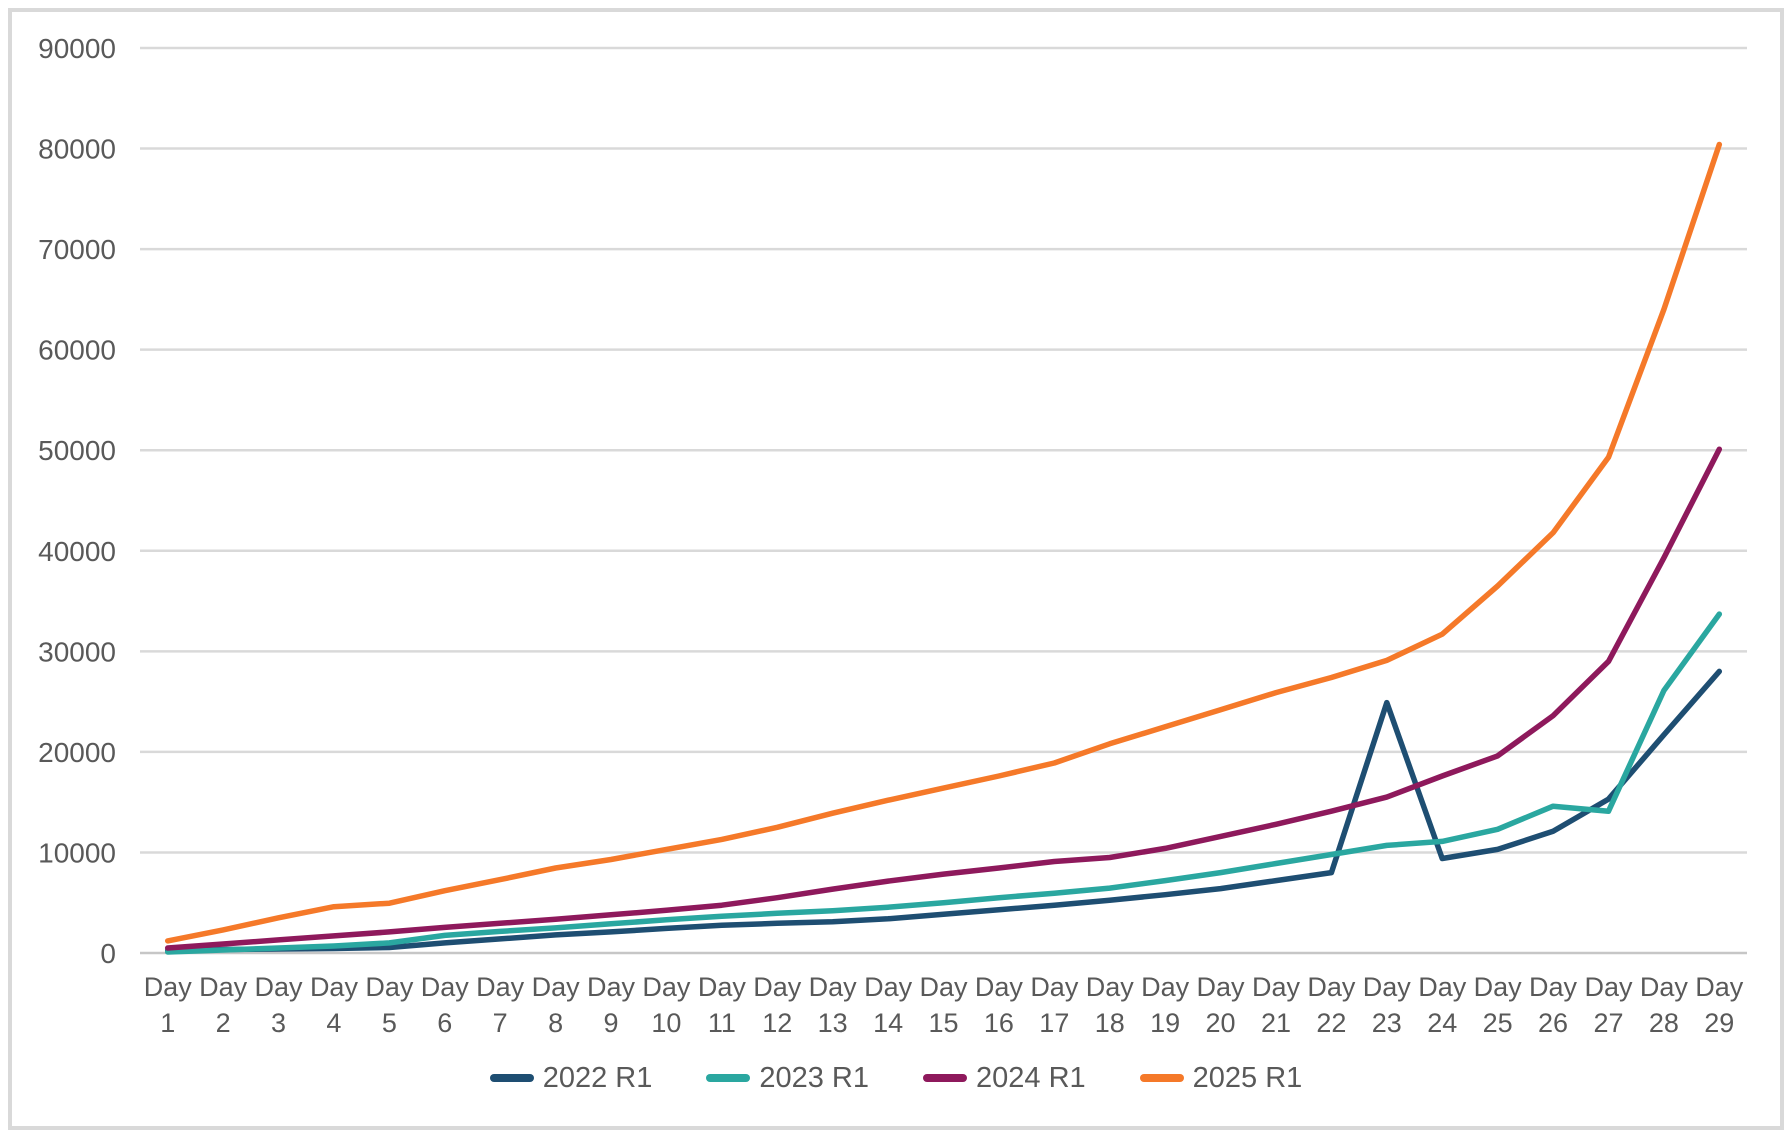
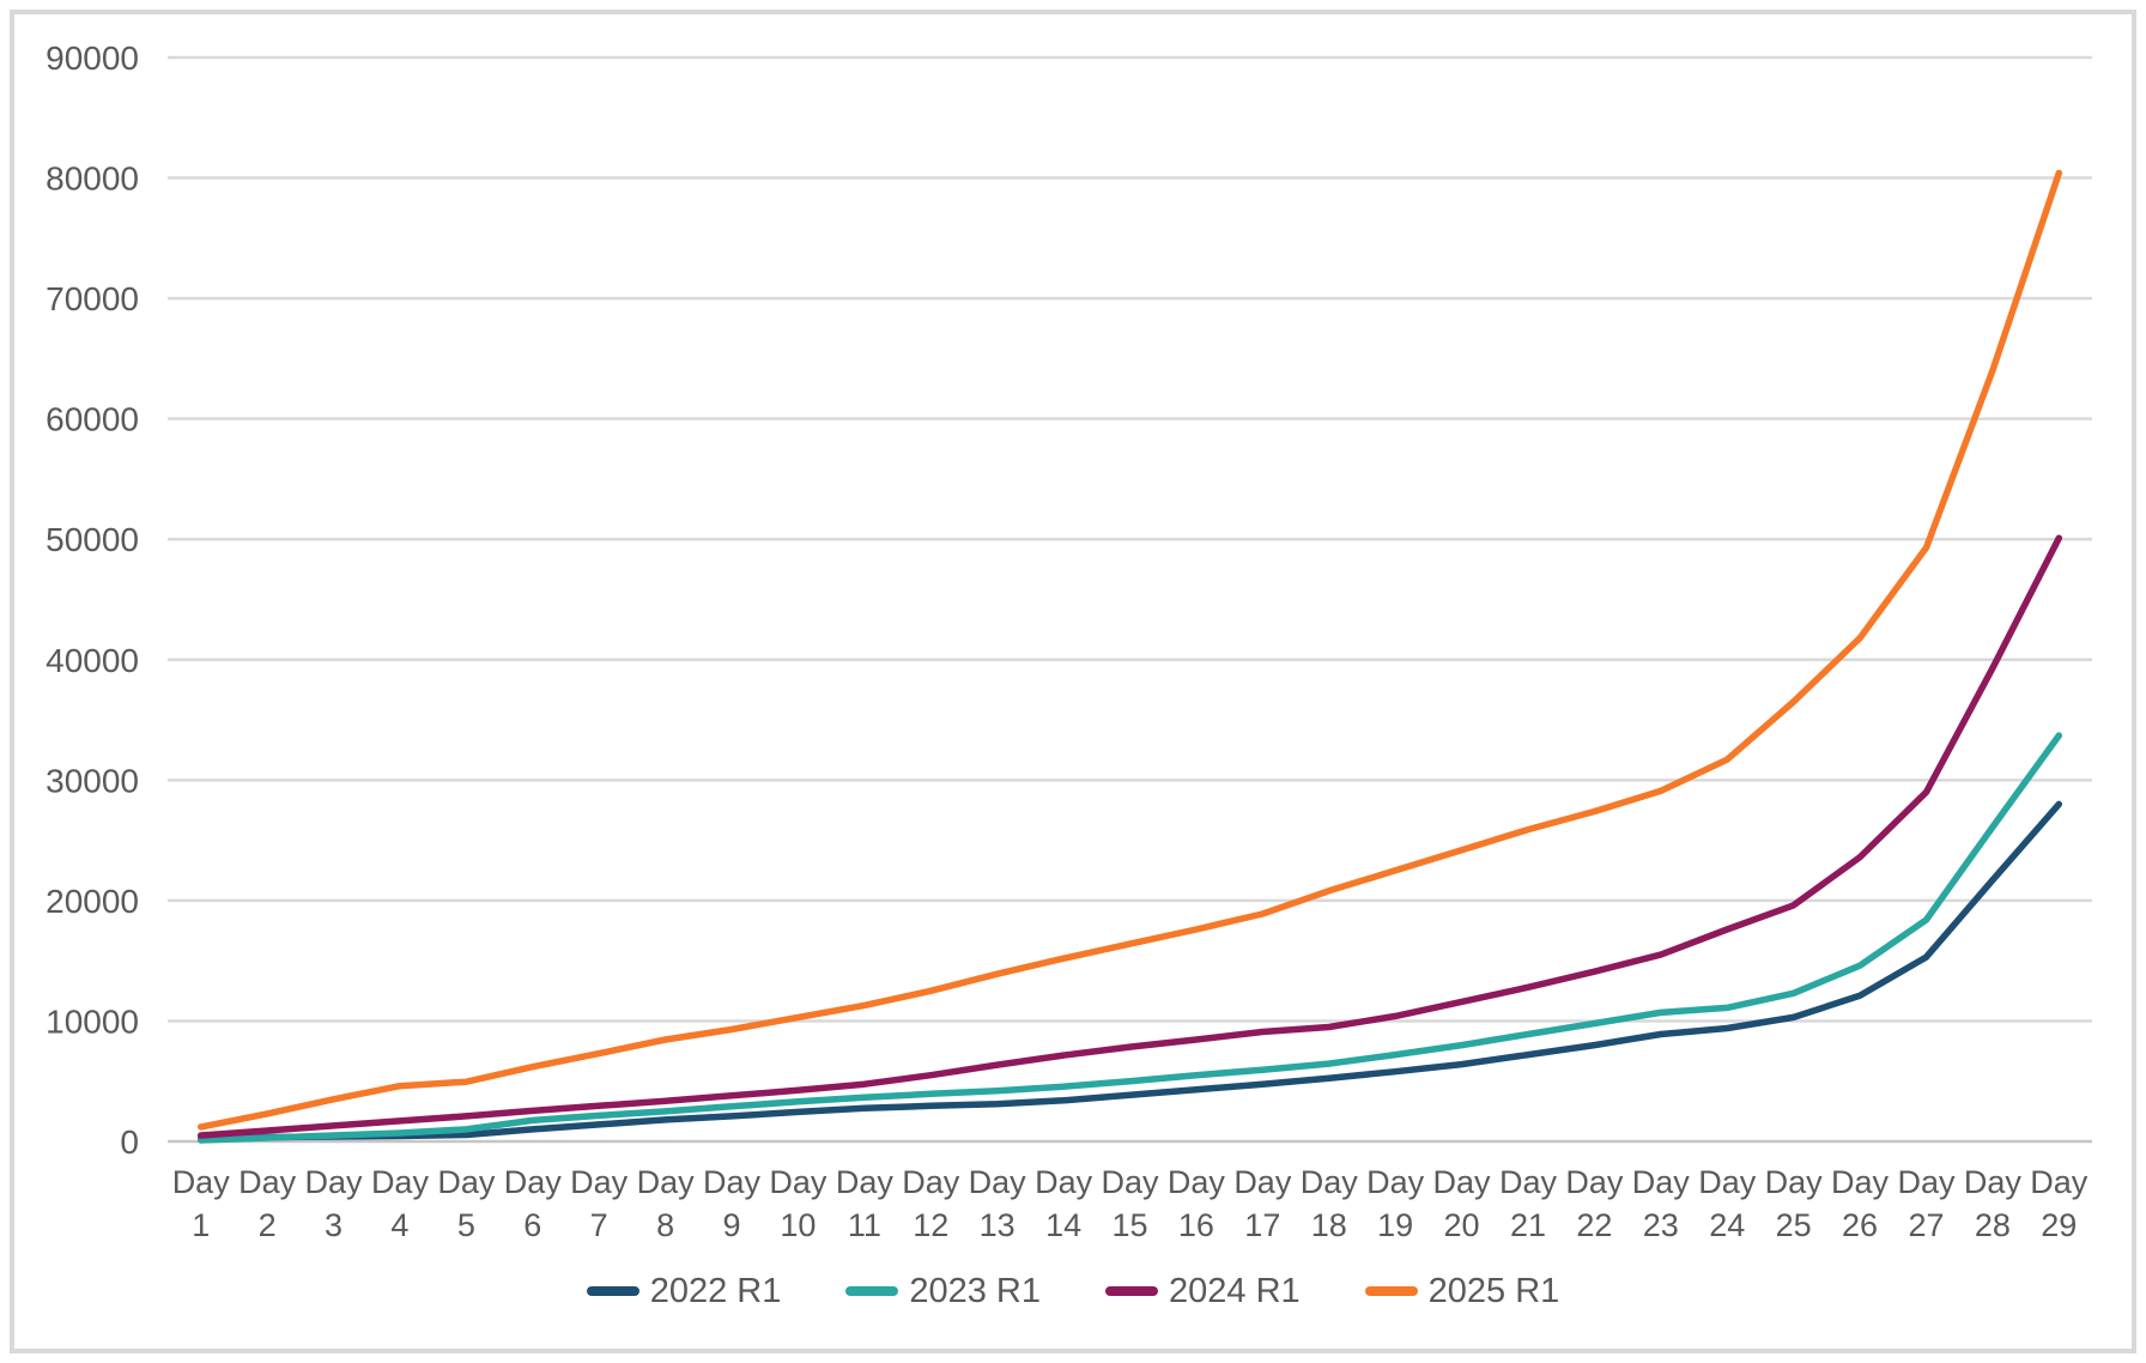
2022 R1/Day 23: 24900 -> 8900
2023 R1/Day 27: 14100 -> 18400
